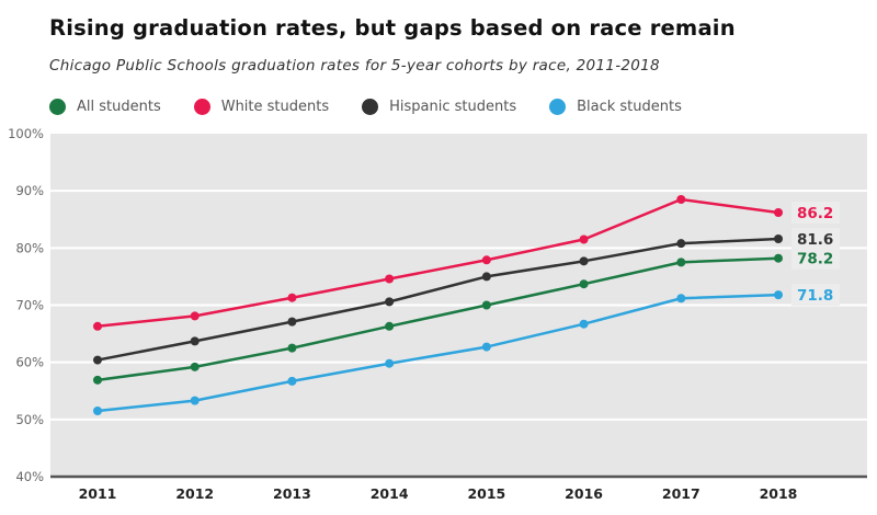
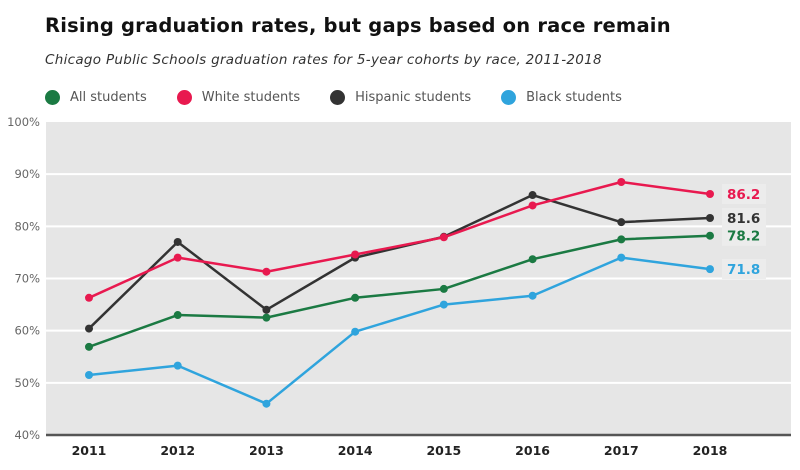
All students/2012: 59% -> 63%
White students/2012: 68% -> 74%
Hispanic students/2012: 64% -> 77%
Hispanic students/2013: 67% -> 64%
Black students/2013: 57% -> 46%
Hispanic students/2014: 71% -> 74%
All students/2015: 70% -> 68%
Hispanic students/2015: 75% -> 78%
Black students/2015: 63% -> 65%
White students/2016: 82% -> 84%
Hispanic students/2016: 78% -> 86%
Black students/2017: 71% -> 74%
